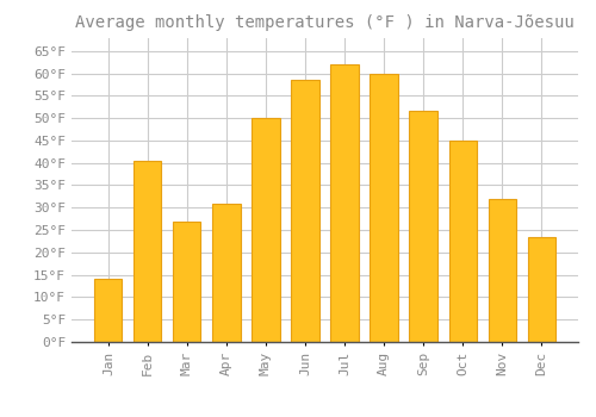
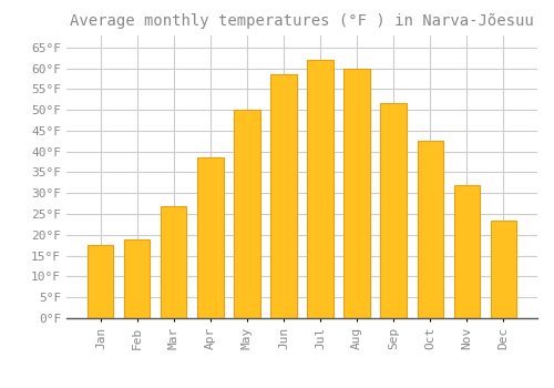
Jan: 14.0°F -> 17.5°F
Feb: 40.5°F -> 19.0°F
Apr: 31.0°F -> 38.5°F
Oct: 45.0°F -> 42.5°F
